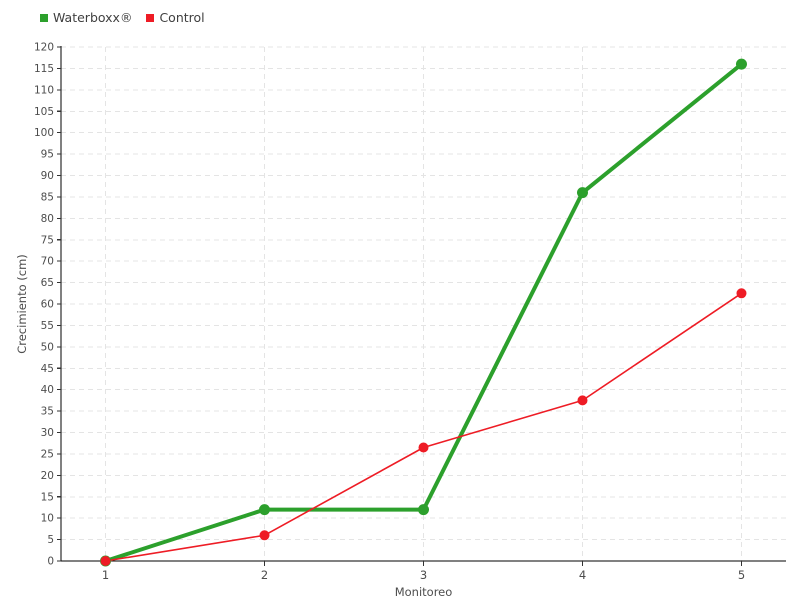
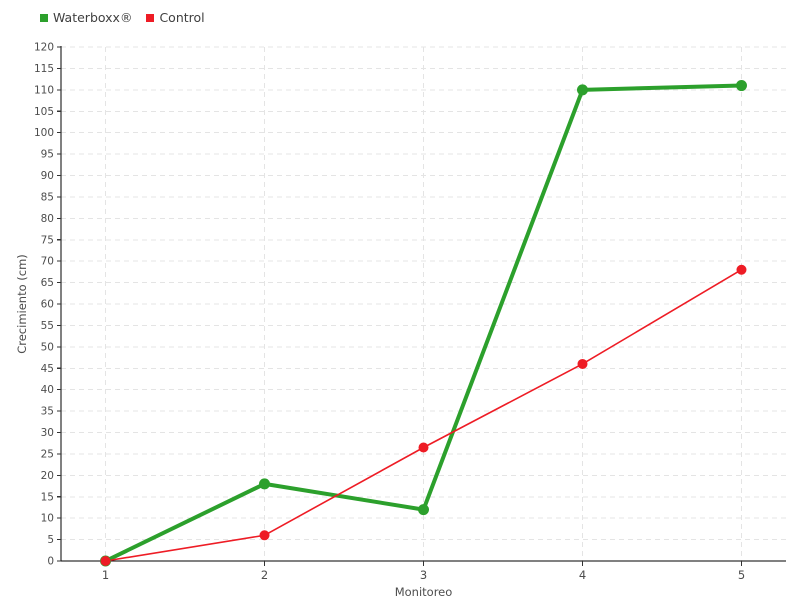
Waterboxx®/2: 12 -> 18
Waterboxx®/4: 86 -> 110
Control/4: 38 -> 46
Waterboxx®/5: 116 -> 111
Control/5: 62 -> 68
